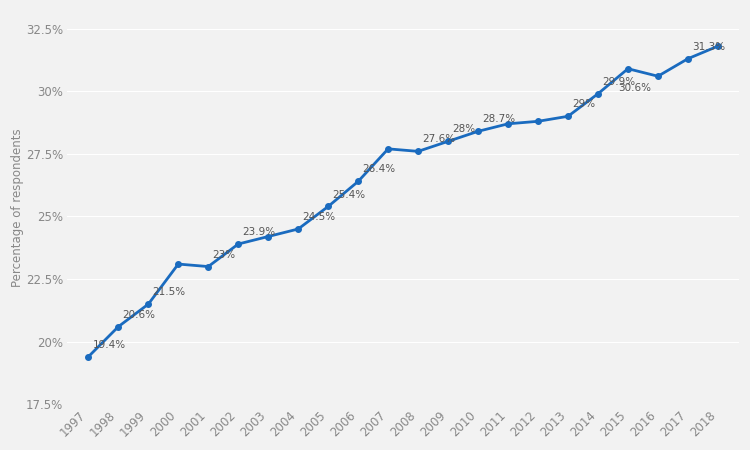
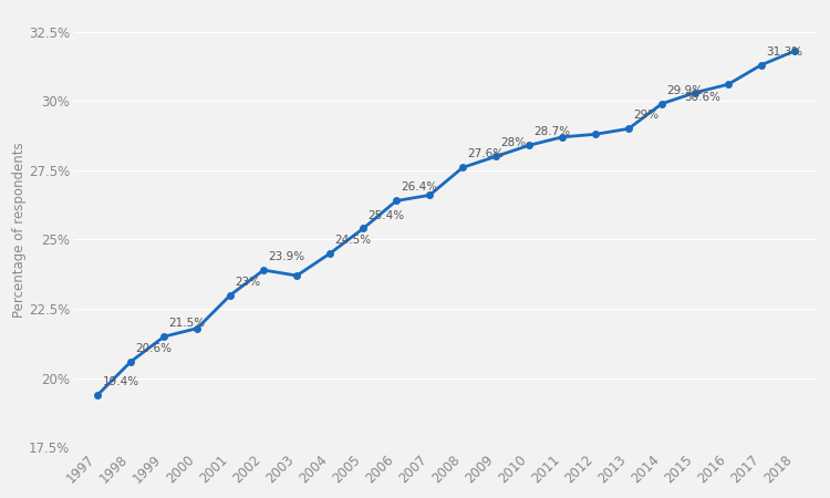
2000: 23.1% -> 21.8%
2003: 24.2% -> 23.7%
2007: 27.7% -> 26.6%
2015: 30.9% -> 30.3%
